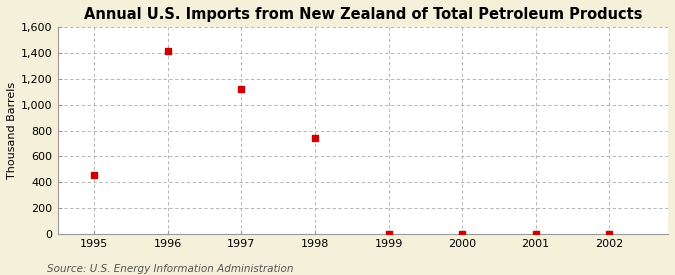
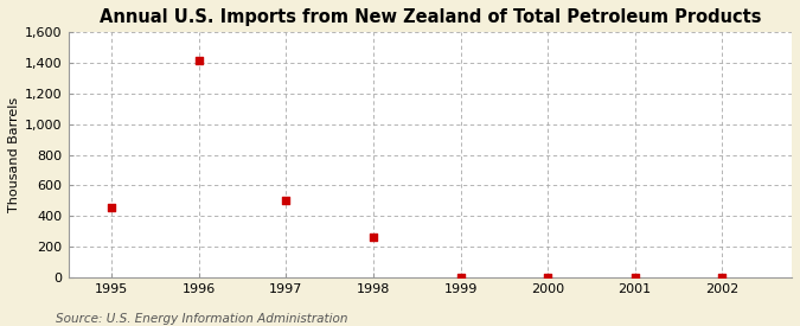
1997: 1,120 -> 500
1998: 740 -> 260
